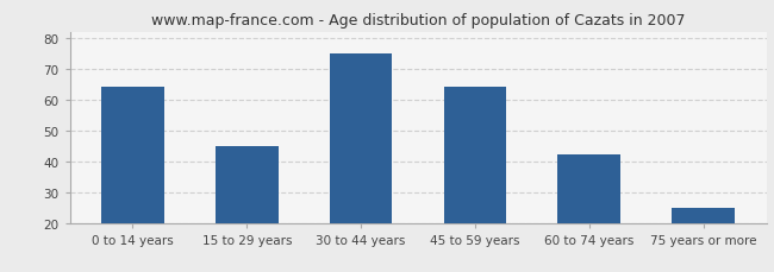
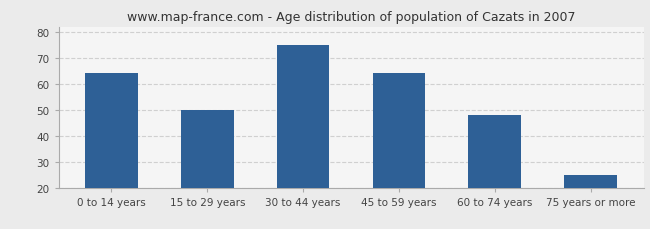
15 to 29 years: 45 -> 50
60 to 74 years: 42 -> 48
